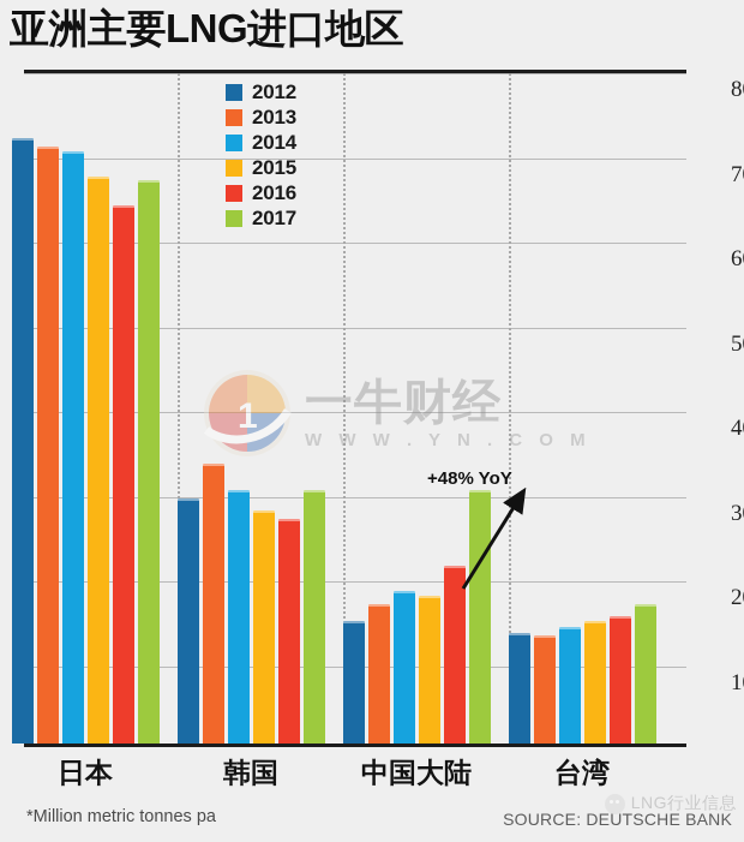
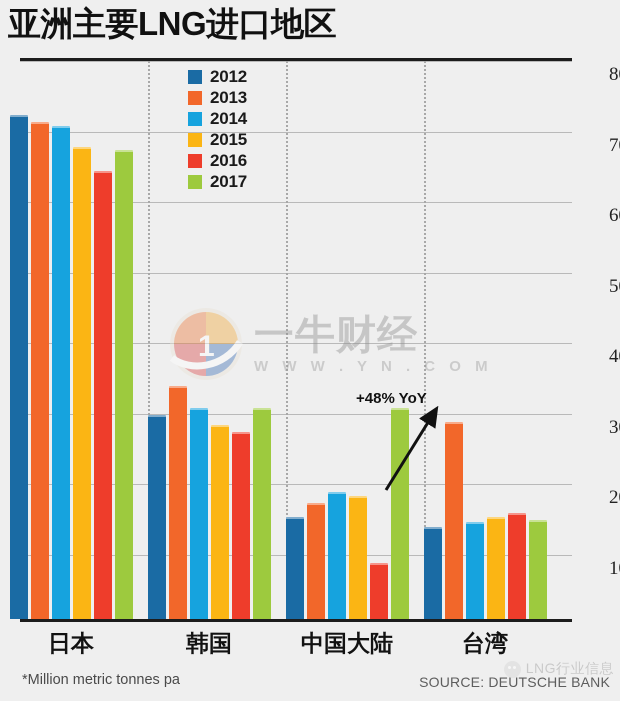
2016/中国大陆: 21 -> 8
2013/台湾: 13 -> 28
2017/台湾: 16 -> 14
